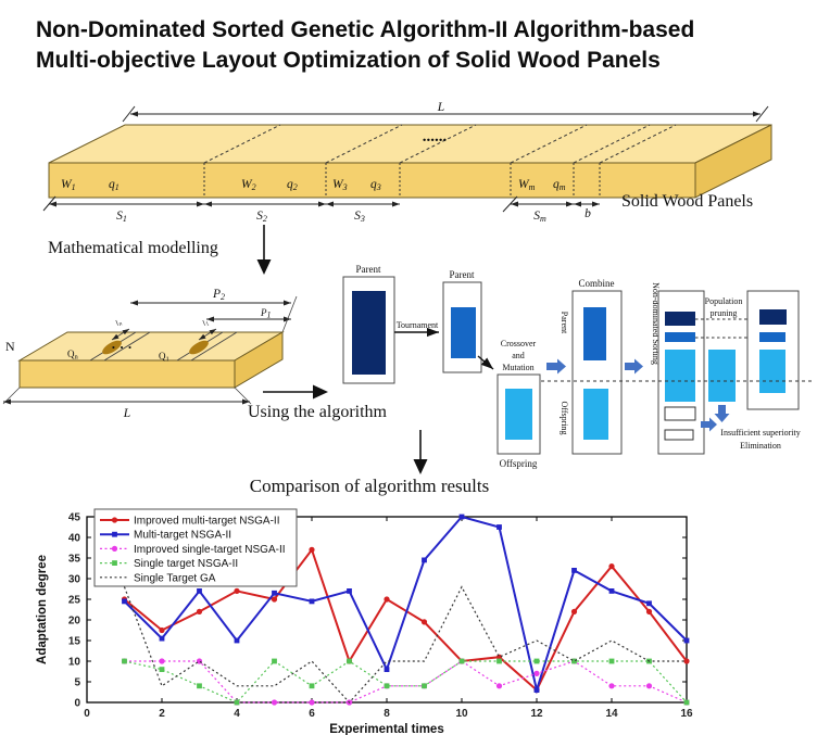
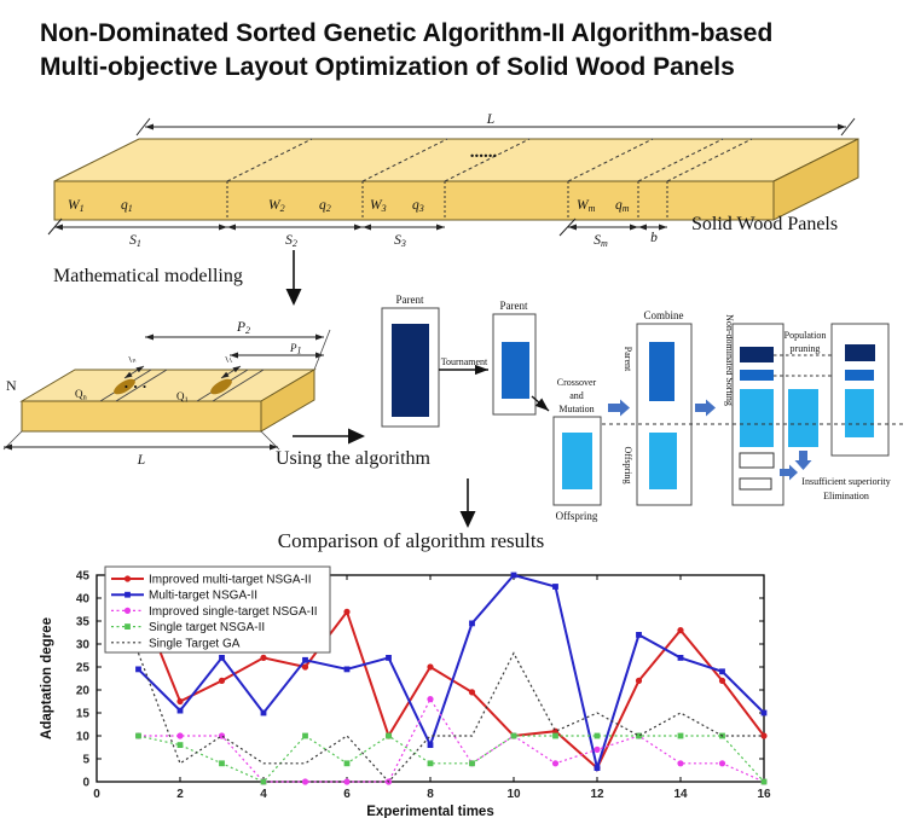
Improved multi-target NSGA-II/1: 25 -> 40
Improved single-target NSGA-II/8: 4 -> 18
